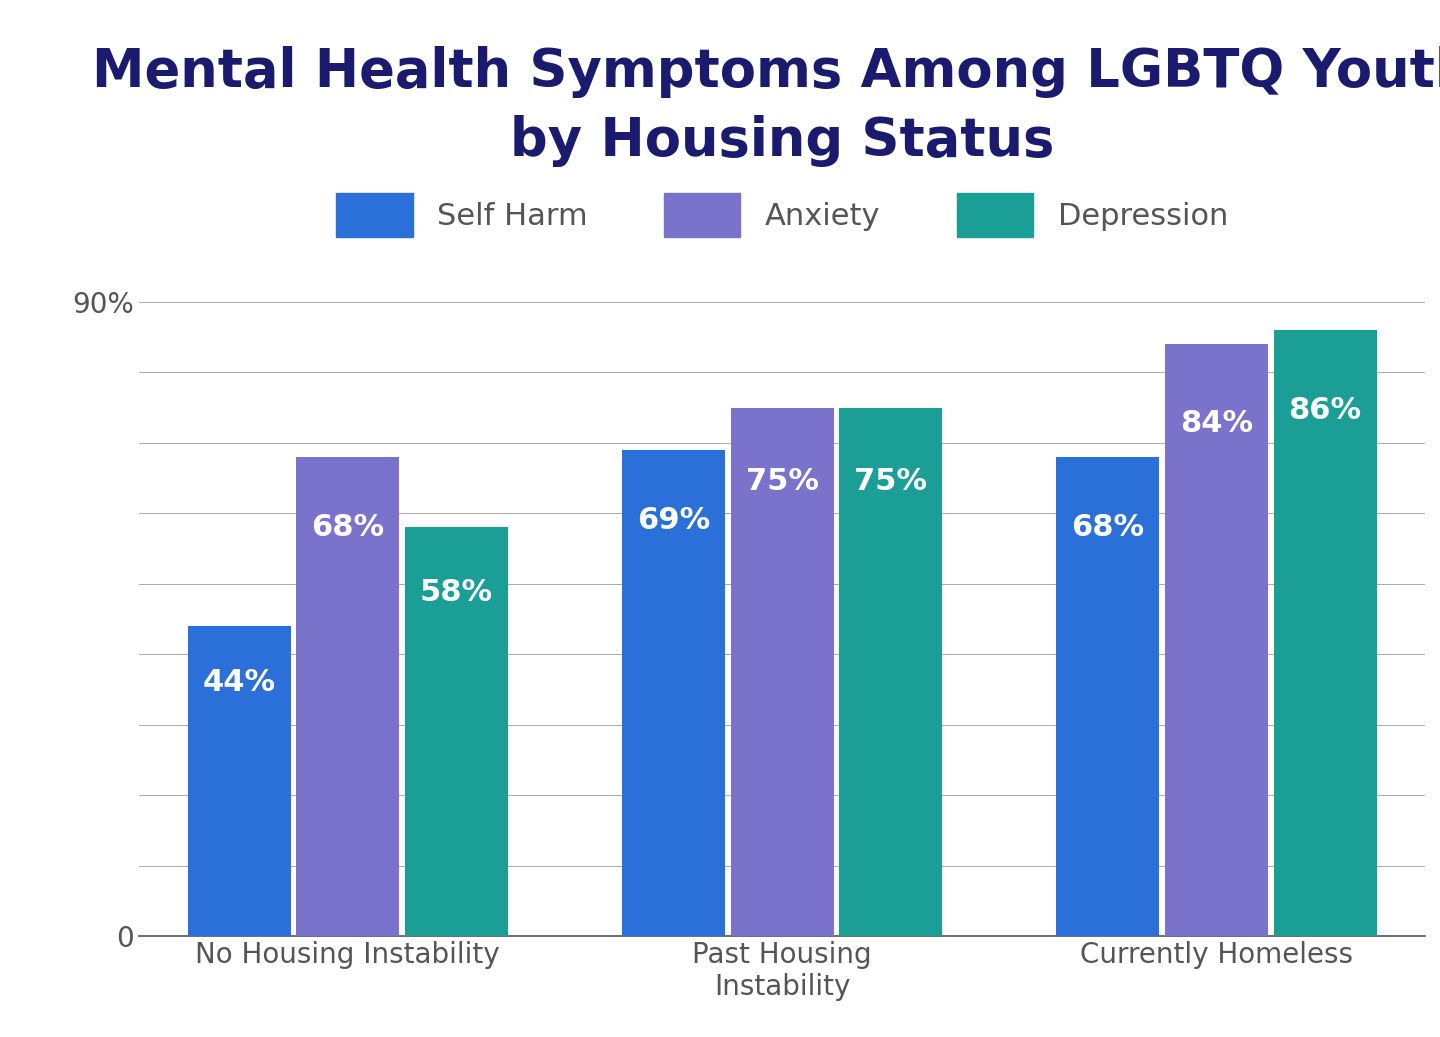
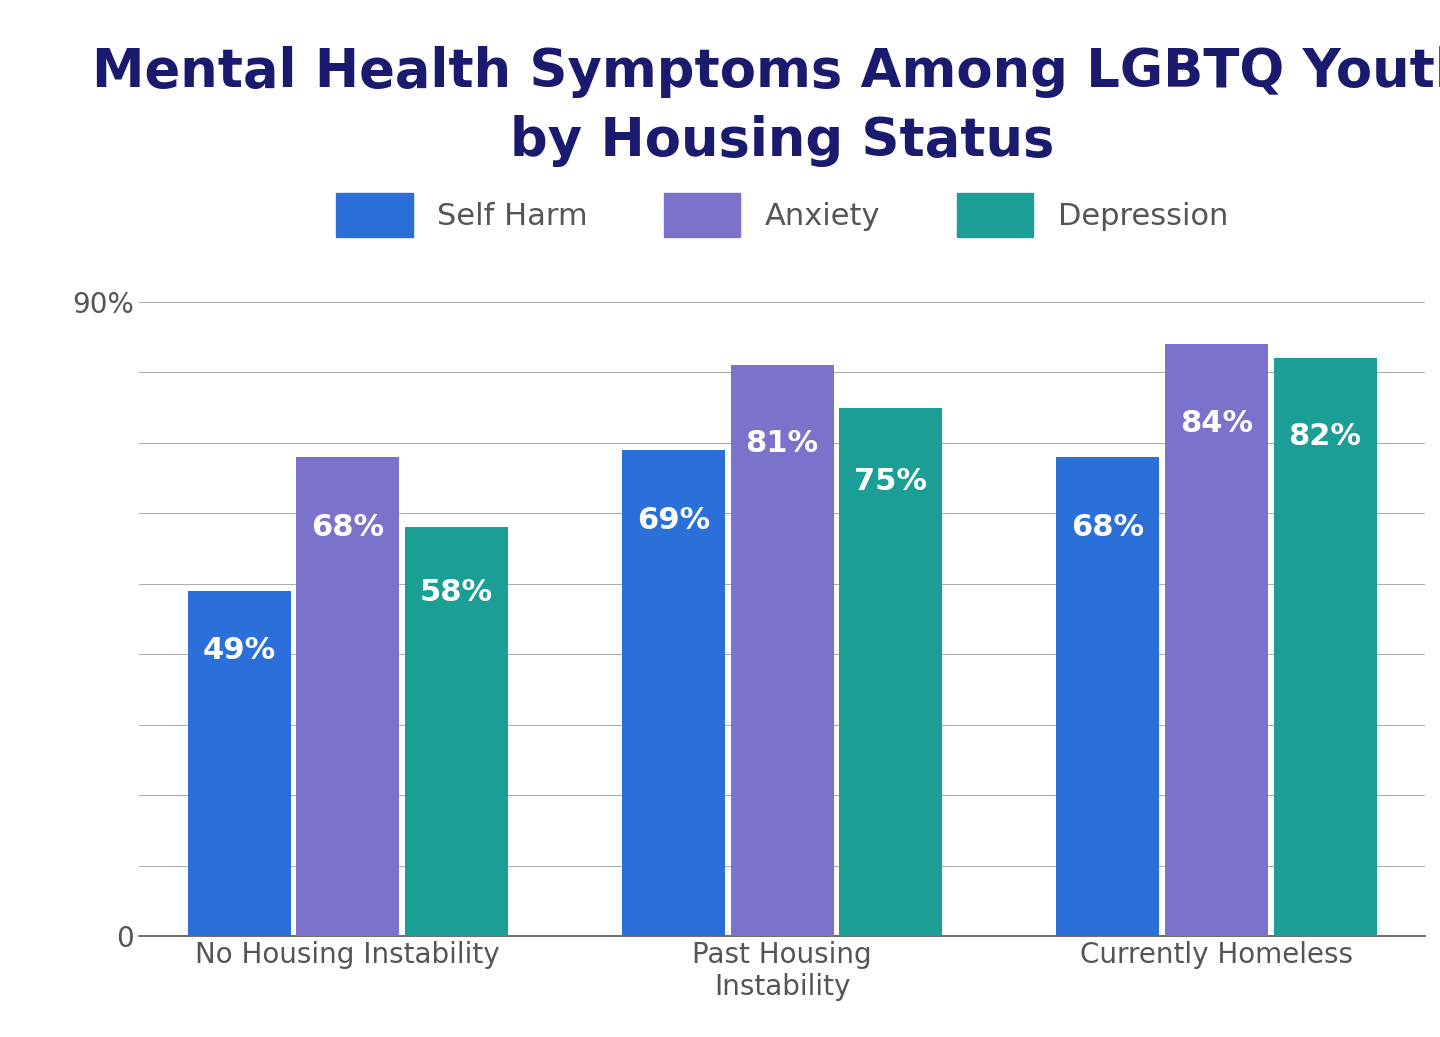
Self Harm/No Housing Instability: 44% -> 49%
Anxiety/Past Housing Instability: 75% -> 81%
Depression/Currently Homeless: 86% -> 82%
